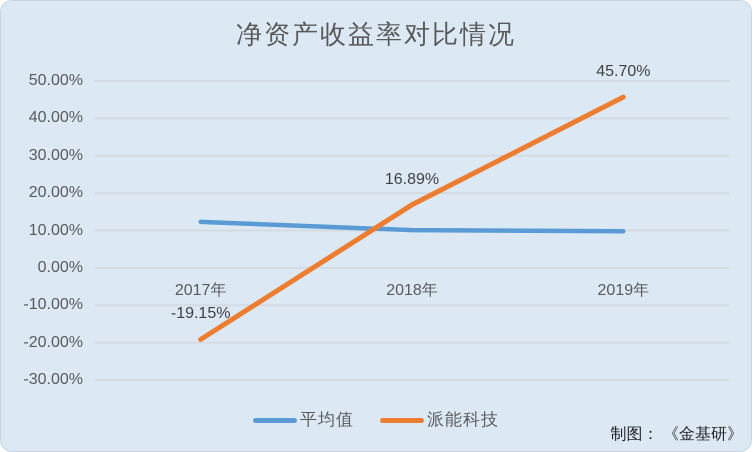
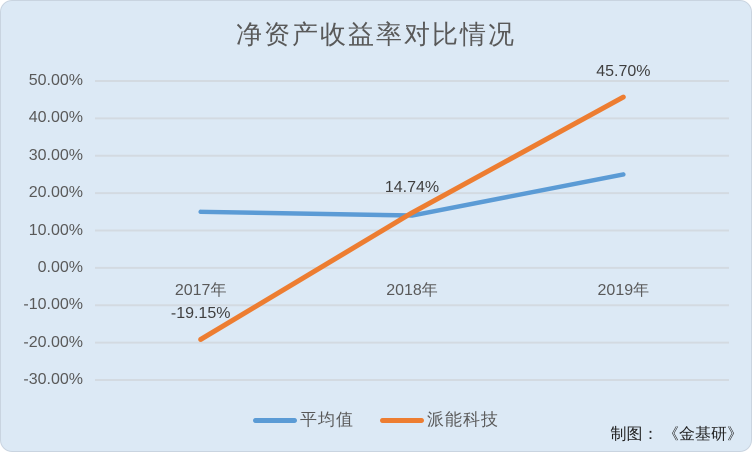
平均值/2017年: 12% -> 15%
平均值/2018年: 10% -> 14%
派能科技/2018年: 16.89% -> 14.74%
平均值/2019年: 10% -> 25%
